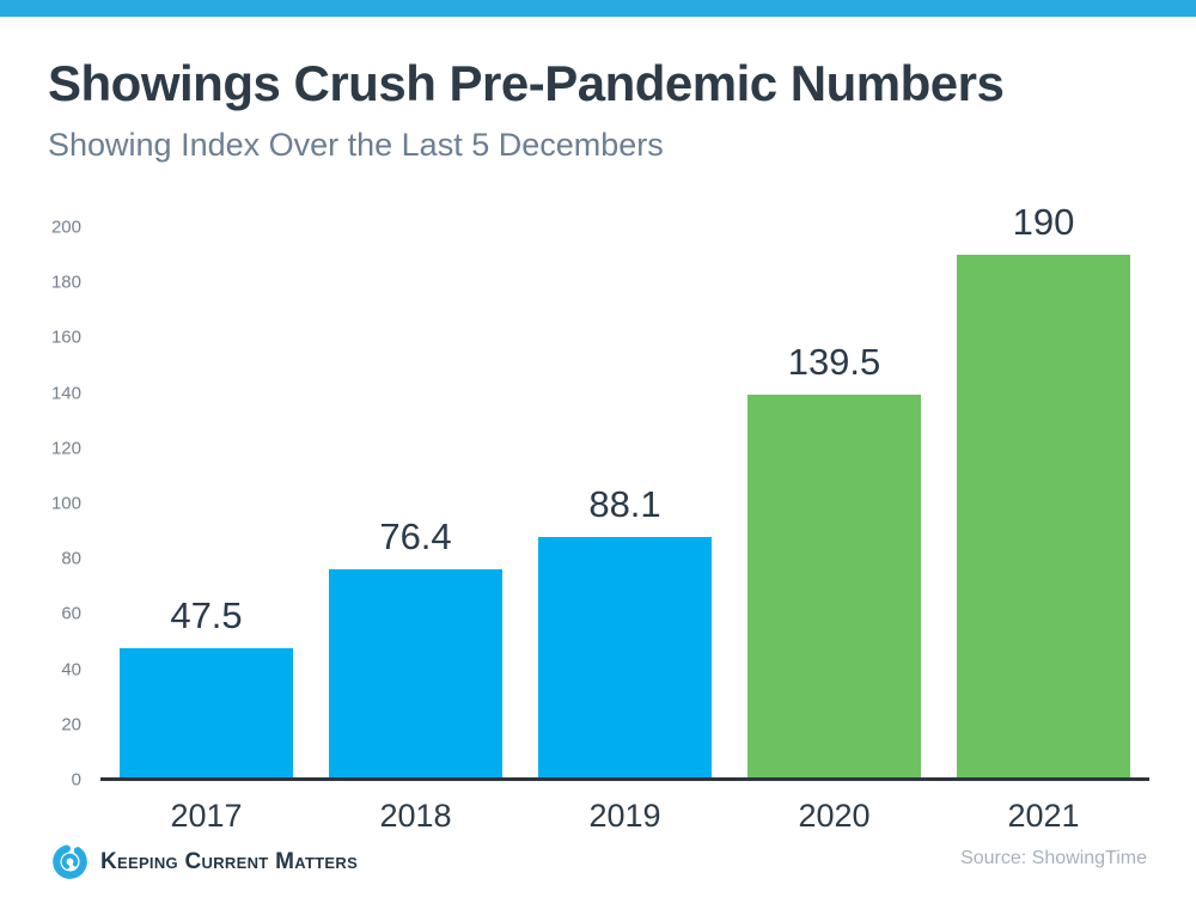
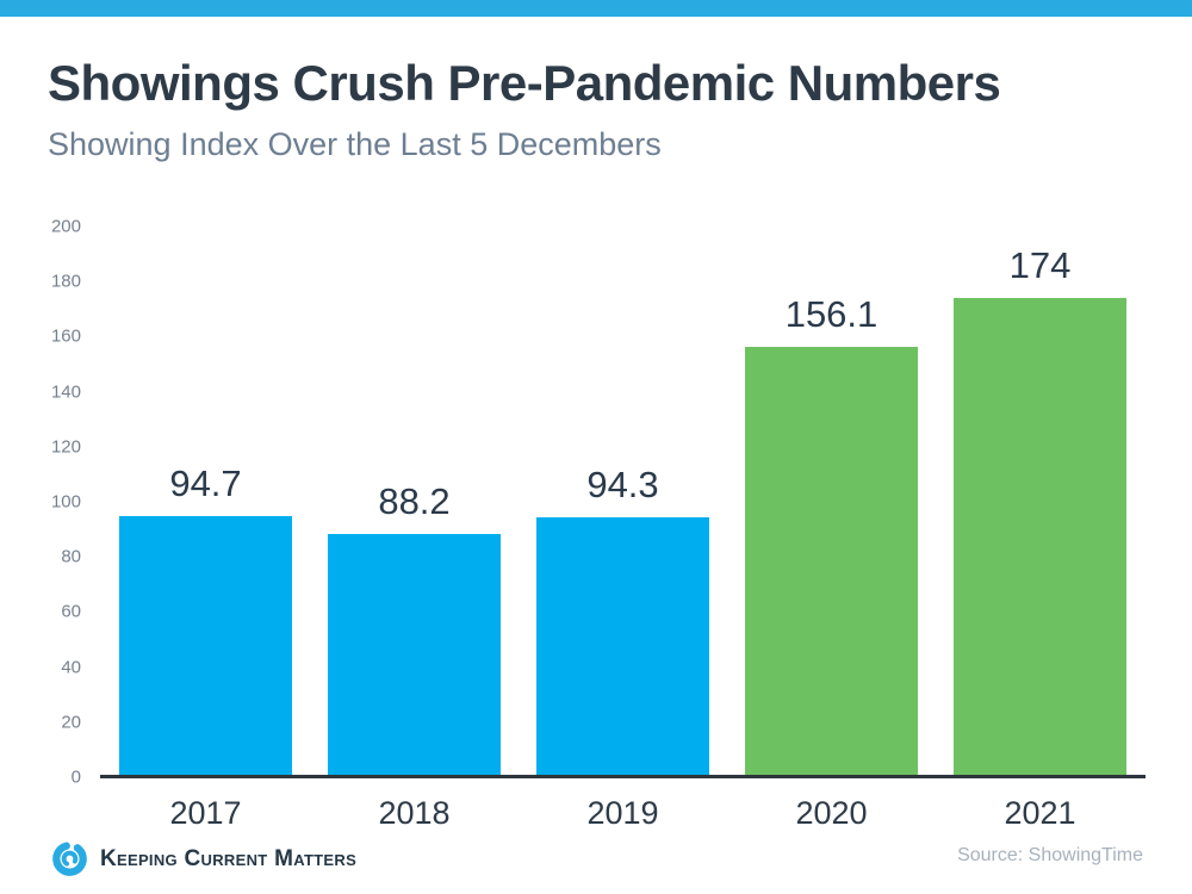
2017: 47.5 -> 94.7
2018: 76.4 -> 88.2
2019: 88.1 -> 94.3
2020: 139.5 -> 156.1
2021: 190 -> 174
